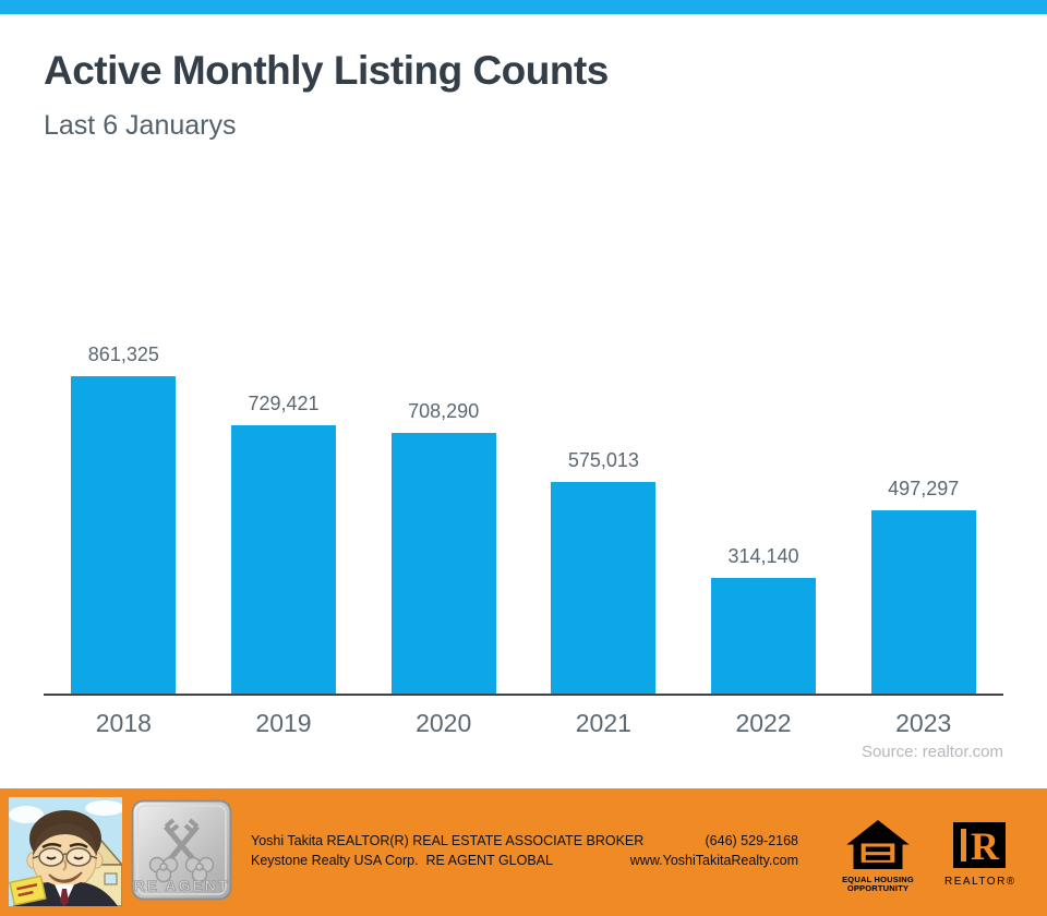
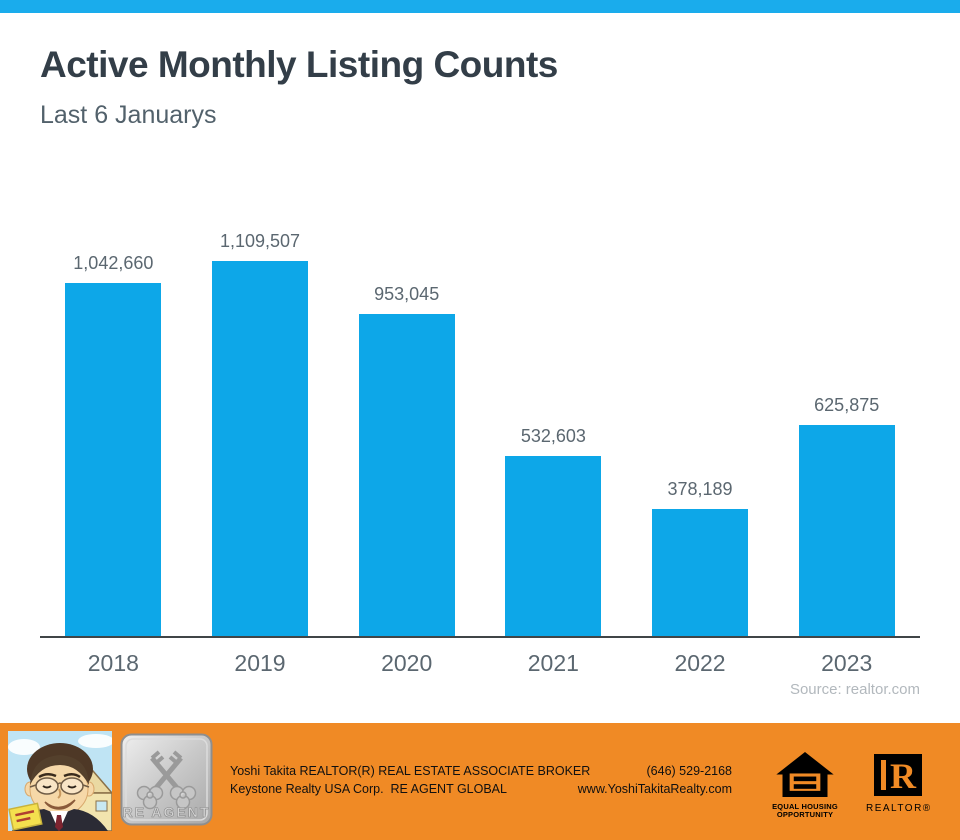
2018: 861,325 -> 1,042,660
2019: 729,421 -> 1,109,507
2020: 708,290 -> 953,045
2021: 575,013 -> 532,603
2022: 314,140 -> 378,189
2023: 497,297 -> 625,875
